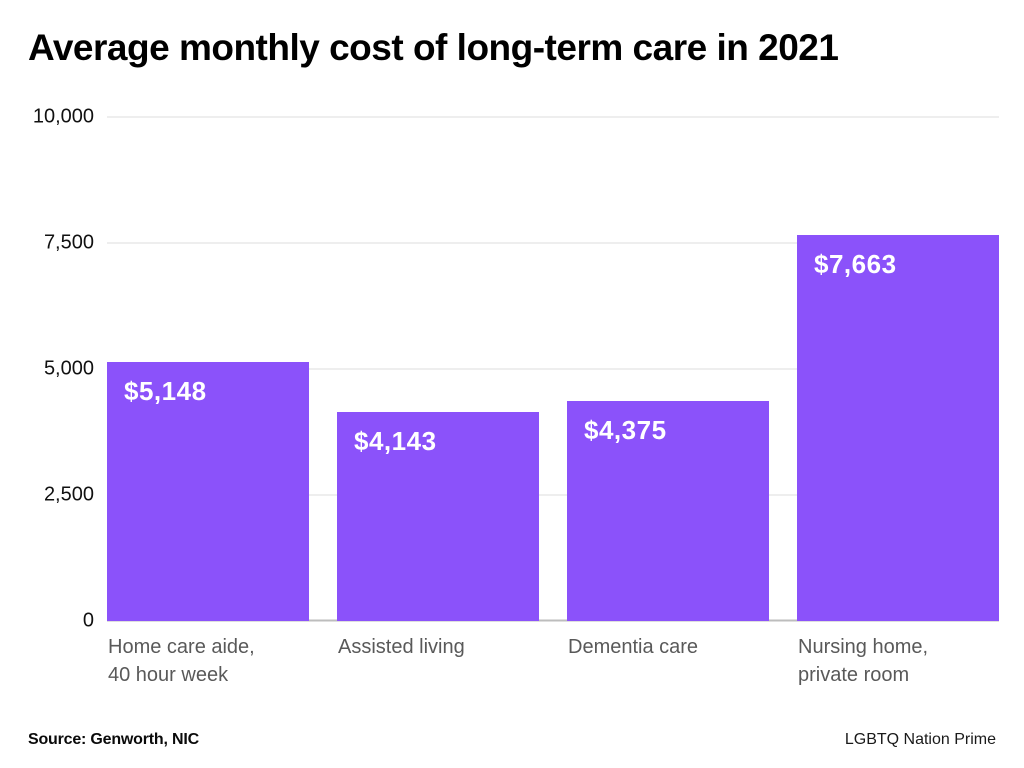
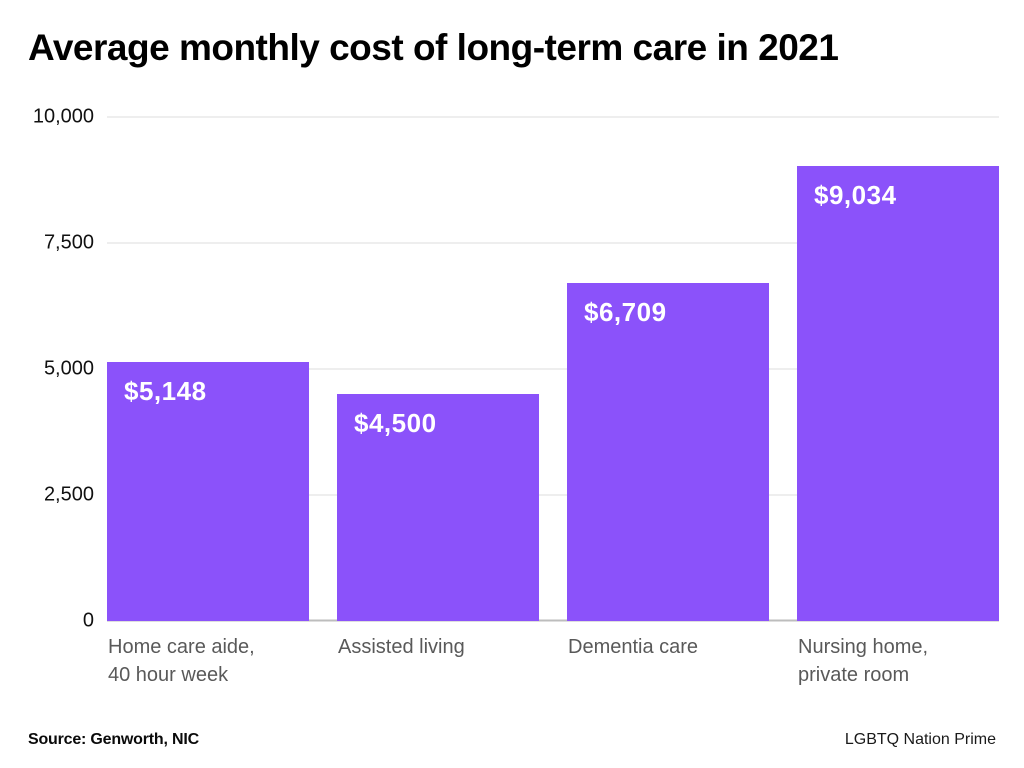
Assisted living: $4,143 -> $4,500
Dementia care: $4,375 -> $6,709
Nursing home, private room: $7,663 -> $9,034
